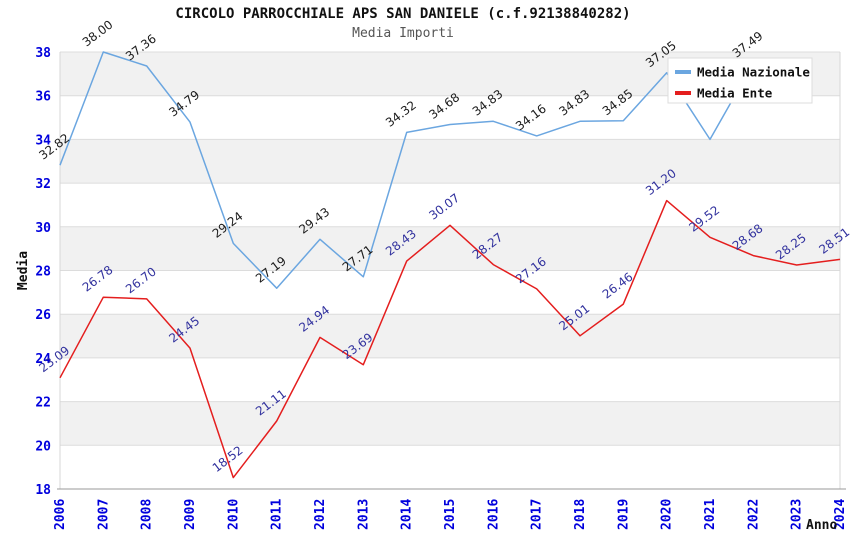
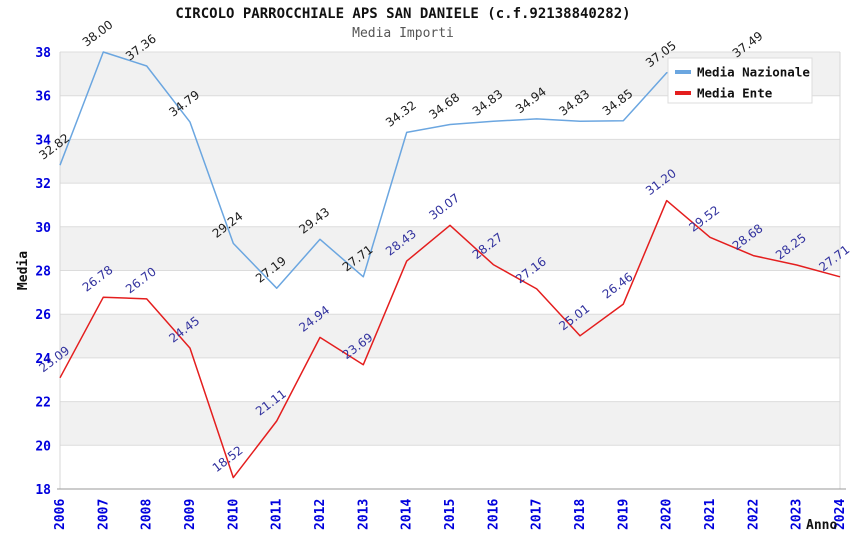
Media Nazionale/2017: 34.16 -> 34.94
Media Nazionale/2021: 34.0 -> 37.2
Media Ente/2024: 28.51 -> 27.71
